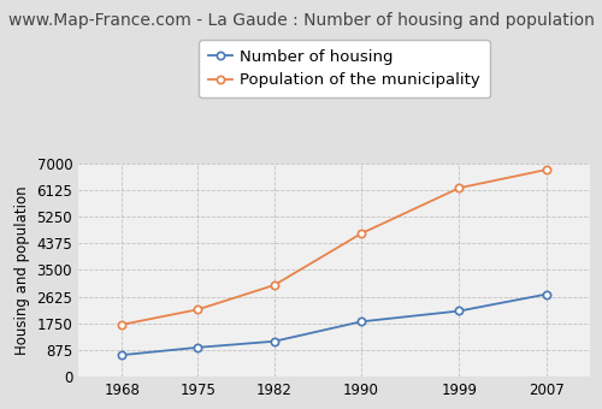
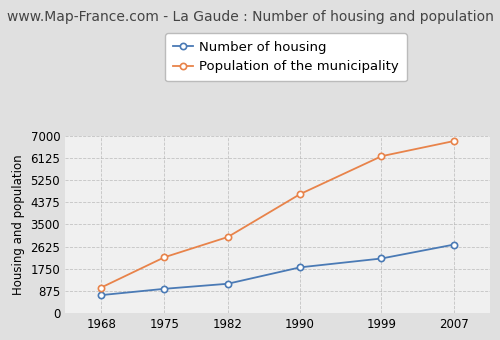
Population of the municipality/1968: 1700 -> 1000
